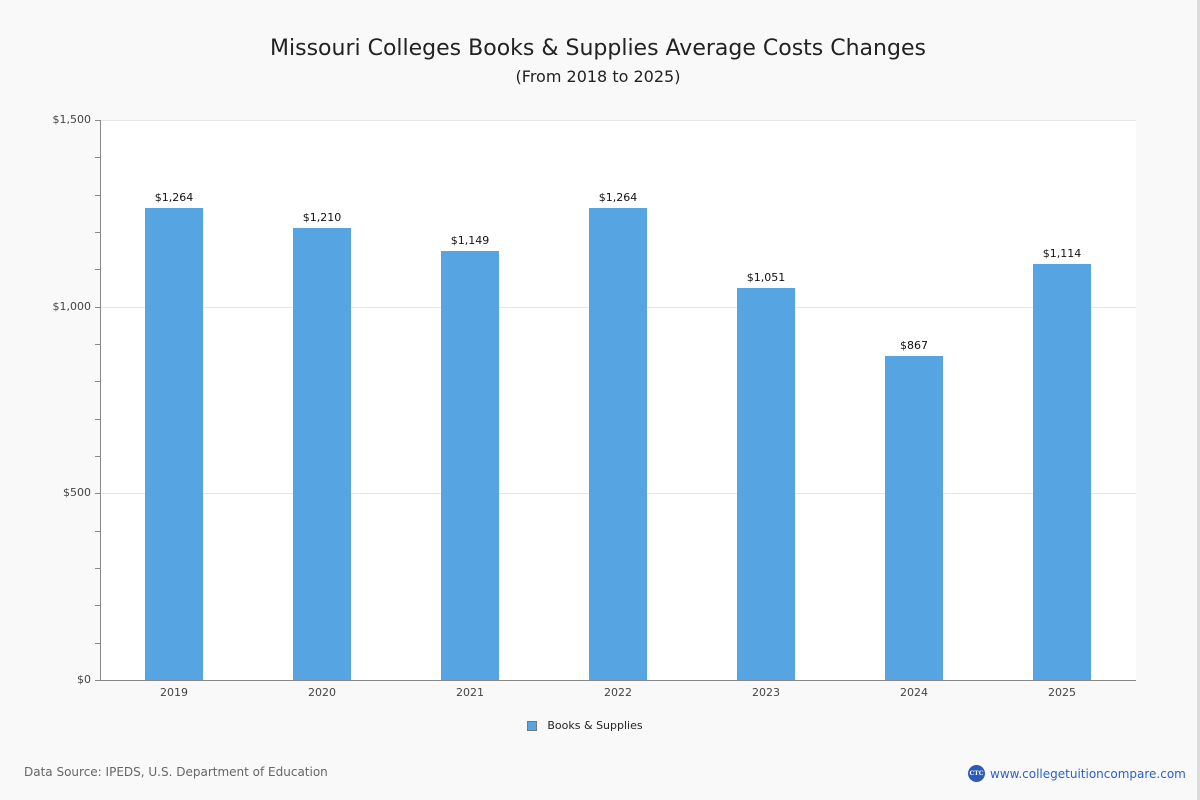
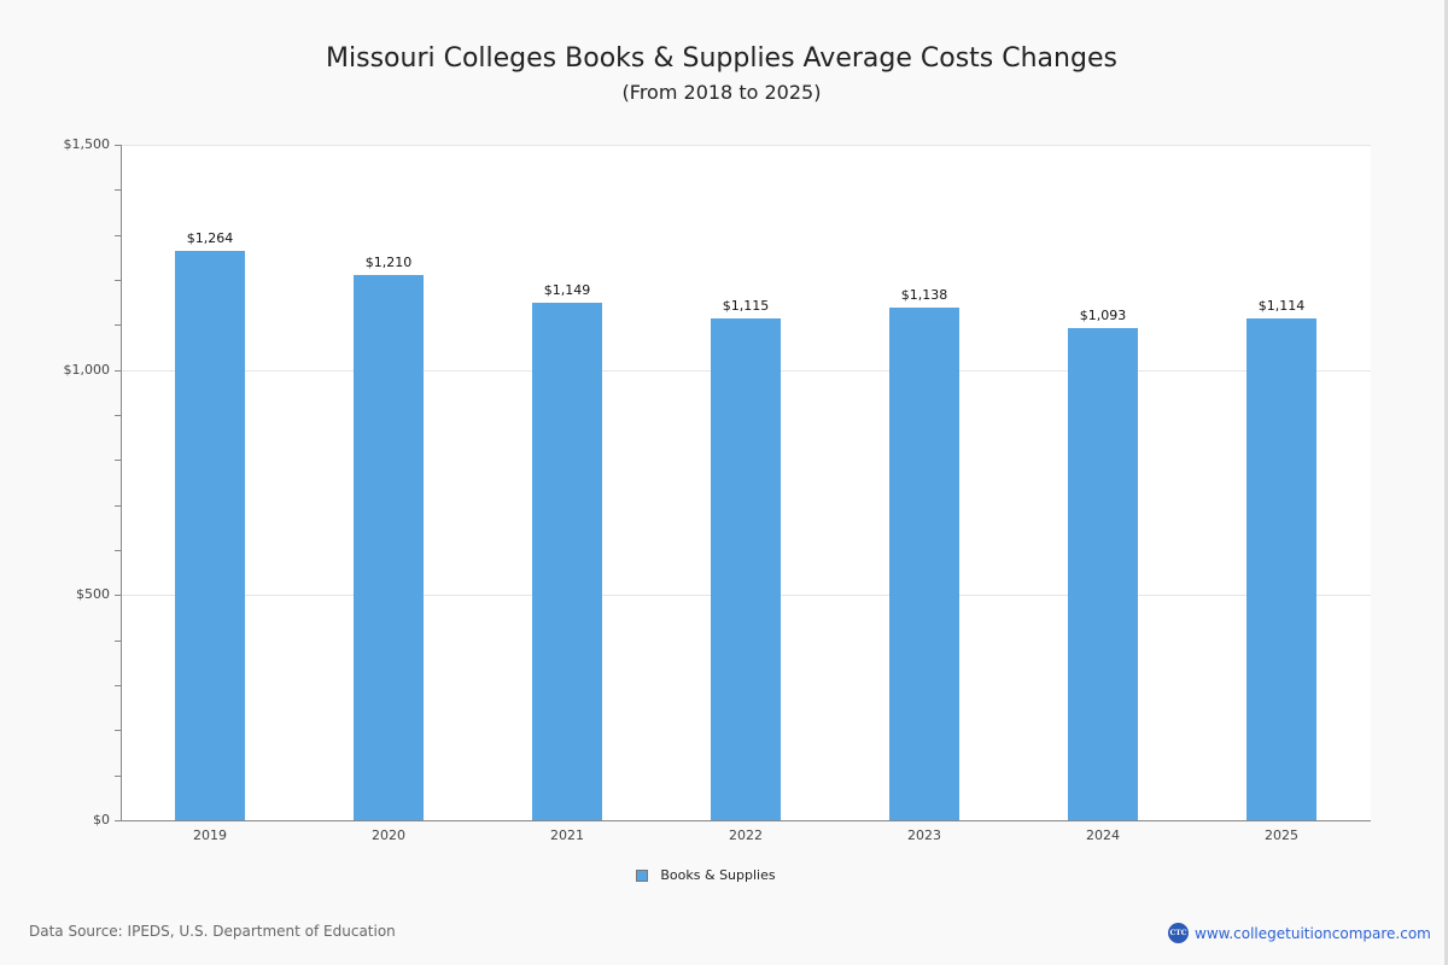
2022: $1,264 -> $1,115
2023: $1,051 -> $1,138
2024: $867 -> $1,093
